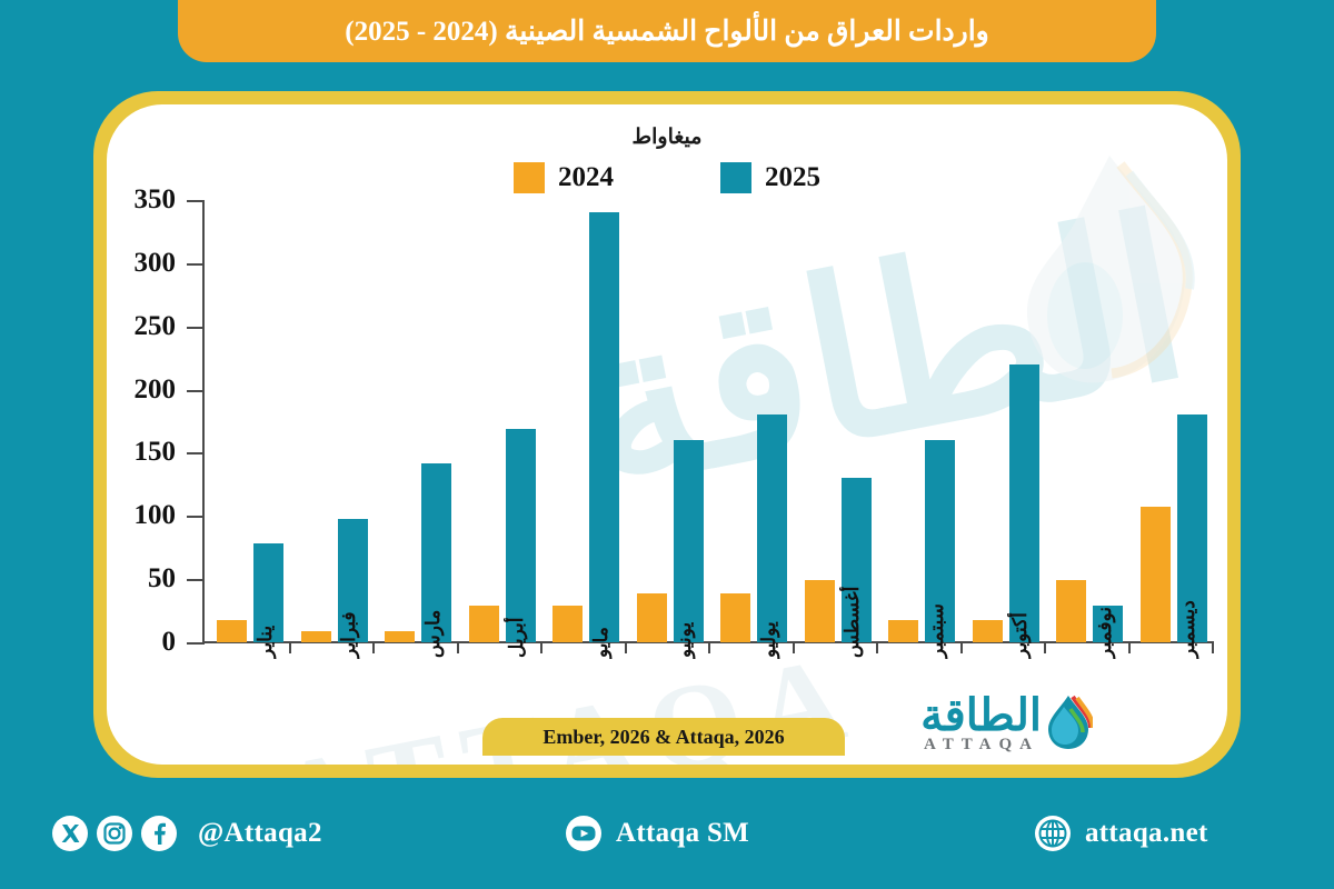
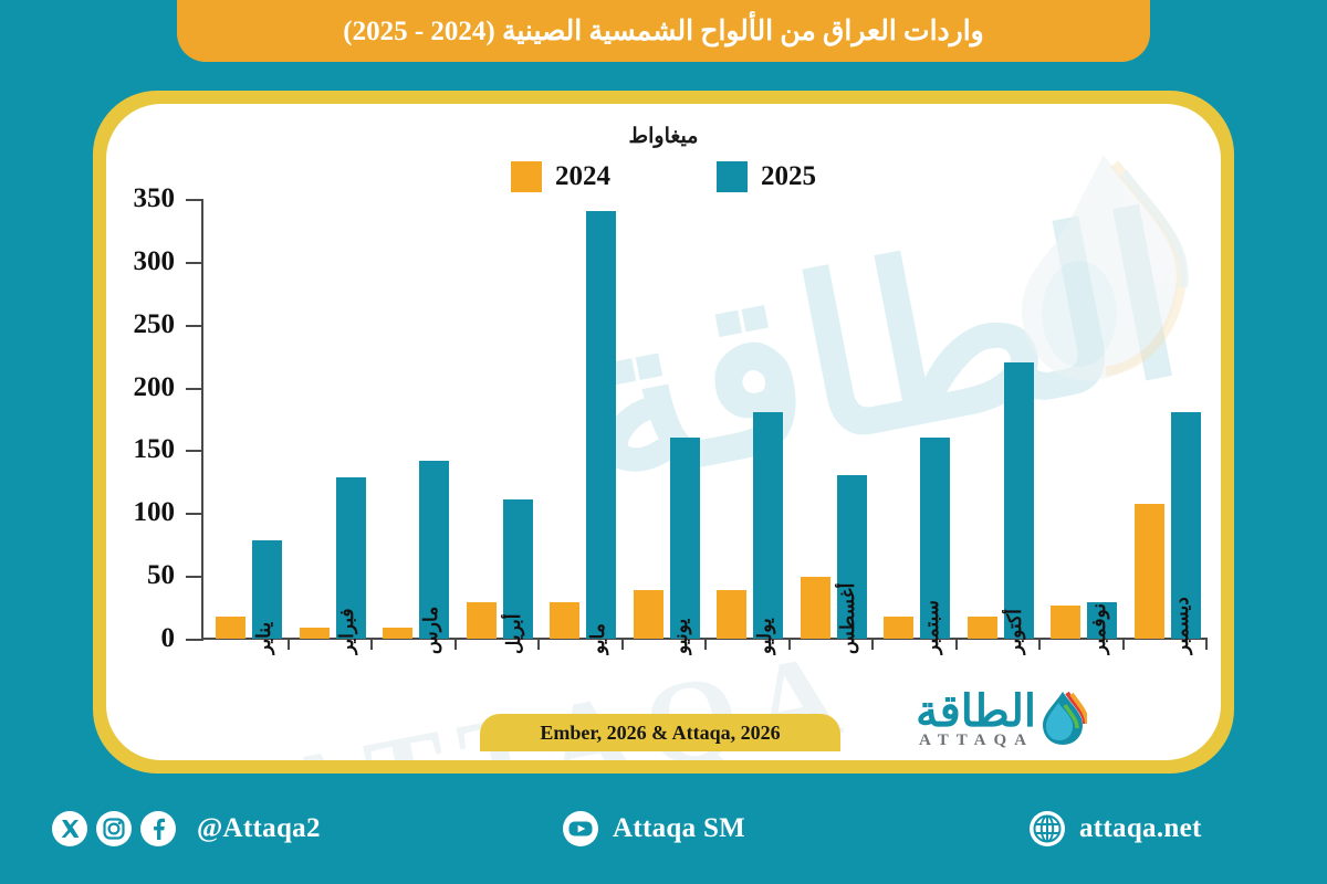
2025/فبراير: 98 -> 128
2025/أبريل: 169 -> 111
2024/نوفمبر: 49 -> 26
